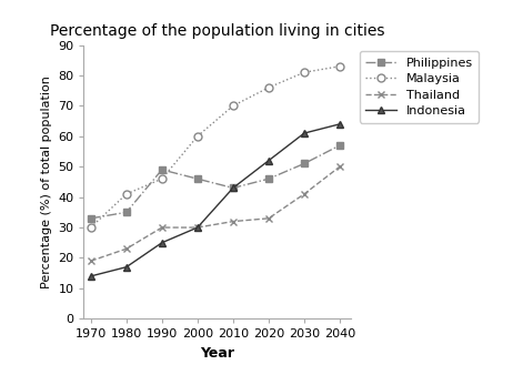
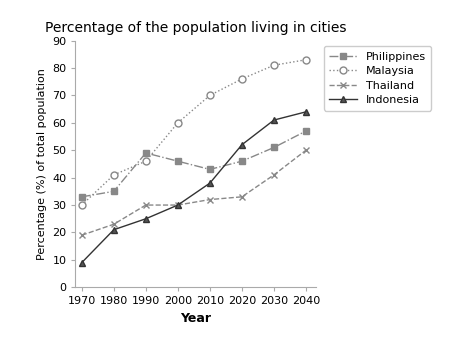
Indonesia/1970: 14 -> 9
Indonesia/1980: 17 -> 21
Indonesia/2010: 43 -> 38
